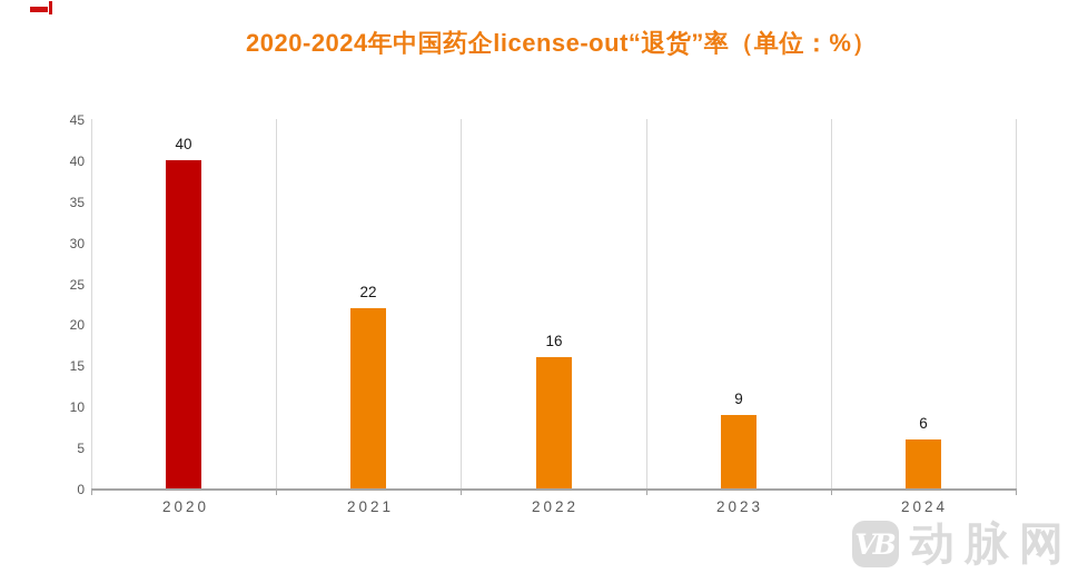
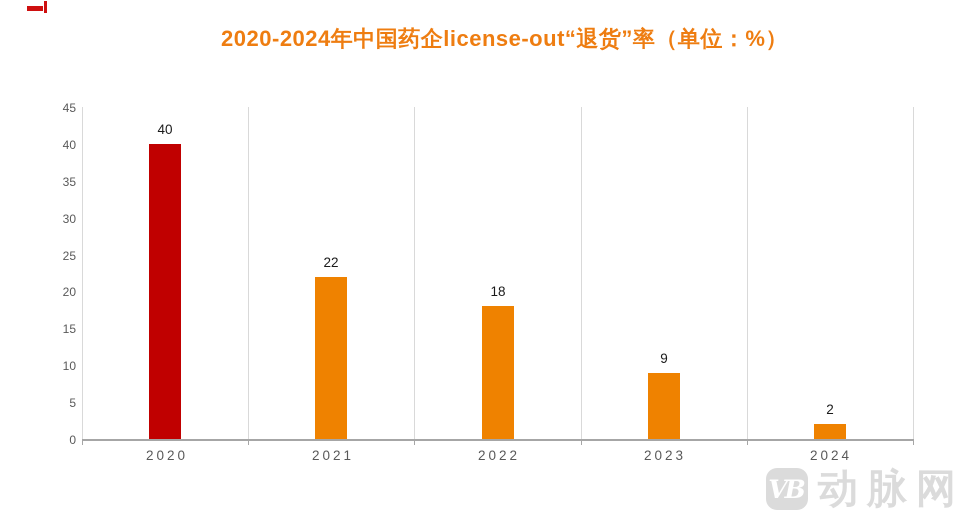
2022: 16 -> 18
2024: 6 -> 2
